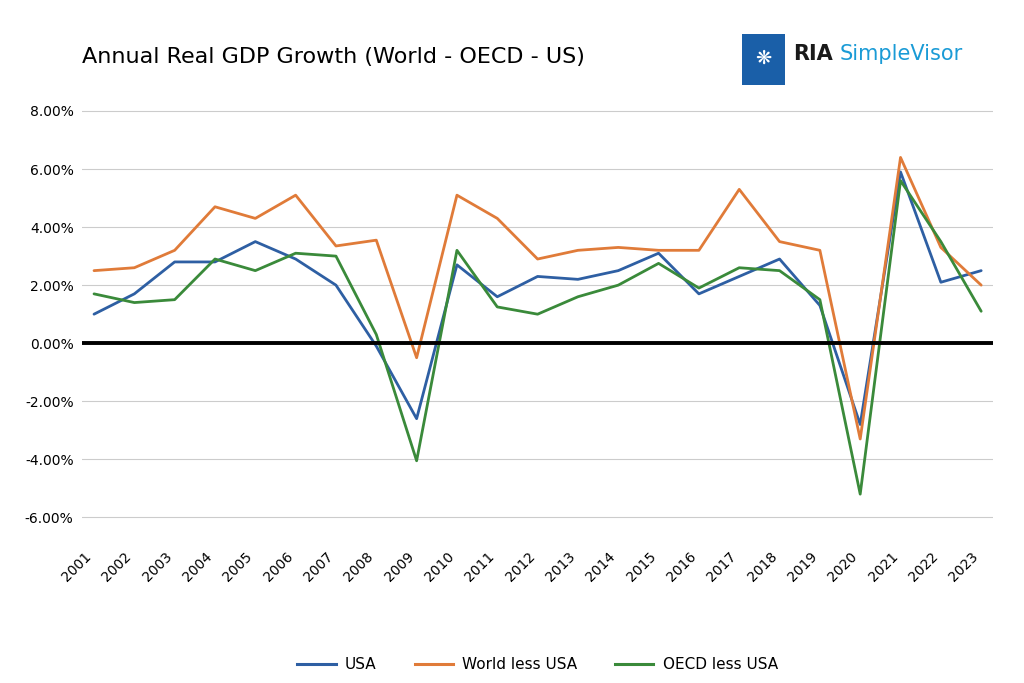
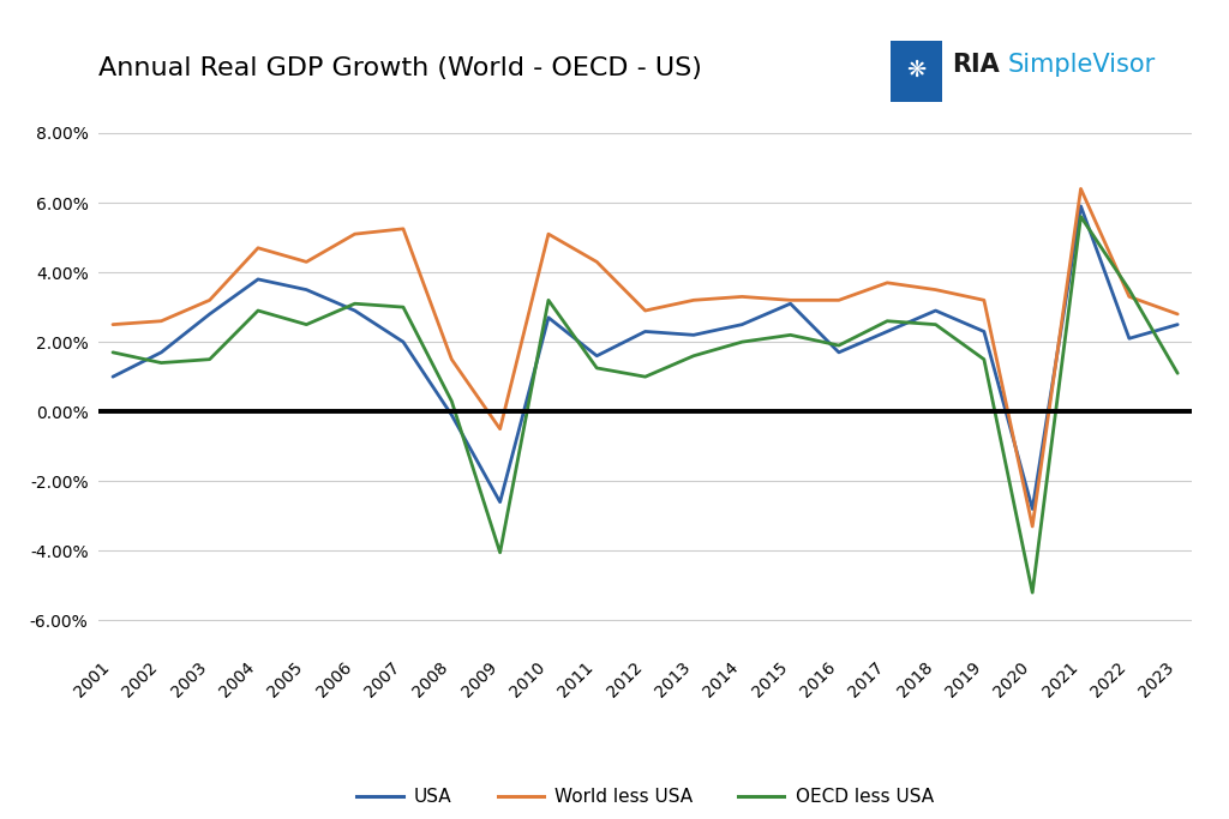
USA/2004: 2.8% -> 3.8%
World less USA/2007: 3.35% -> 5.25%
World less USA/2008: 3.55% -> 1.50%
OECD less USA/2015: 2.75% -> 2.20%
World less USA/2017: 5.30% -> 3.70%
USA/2019: 1.3% -> 2.3%
World less USA/2023: 2.00% -> 2.80%
